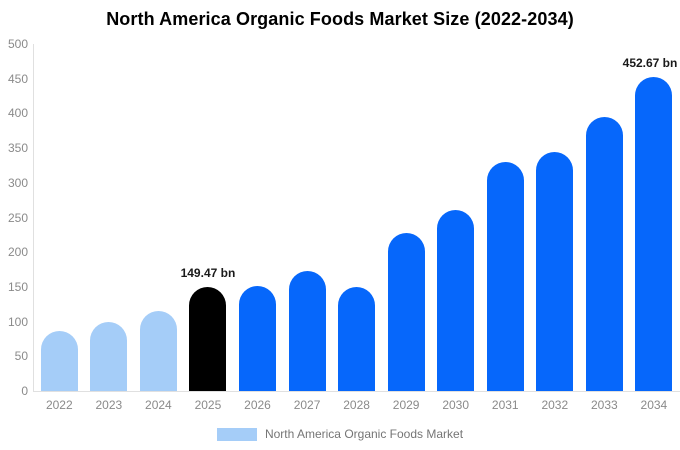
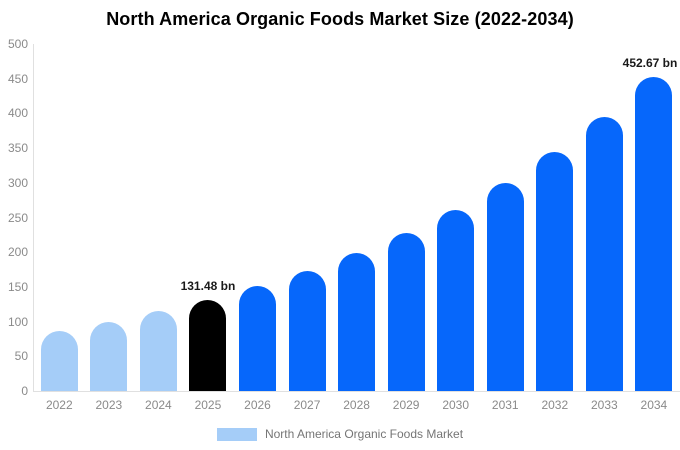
2025: 149.47 -> 131.48
2028: 150 -> 200
2031: 330 -> 300
